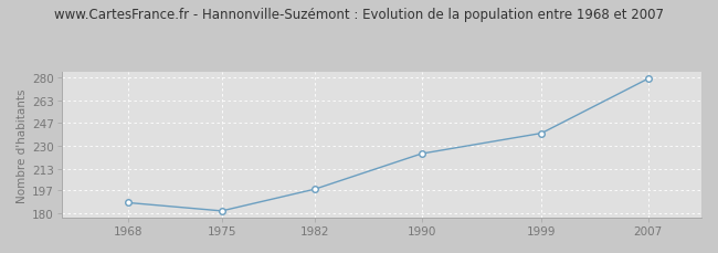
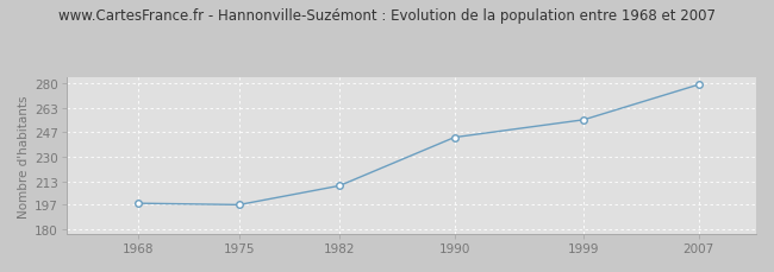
1968: 188 -> 198
1975: 182 -> 197
1982: 198 -> 210
1990: 224 -> 243
1999: 239 -> 255
